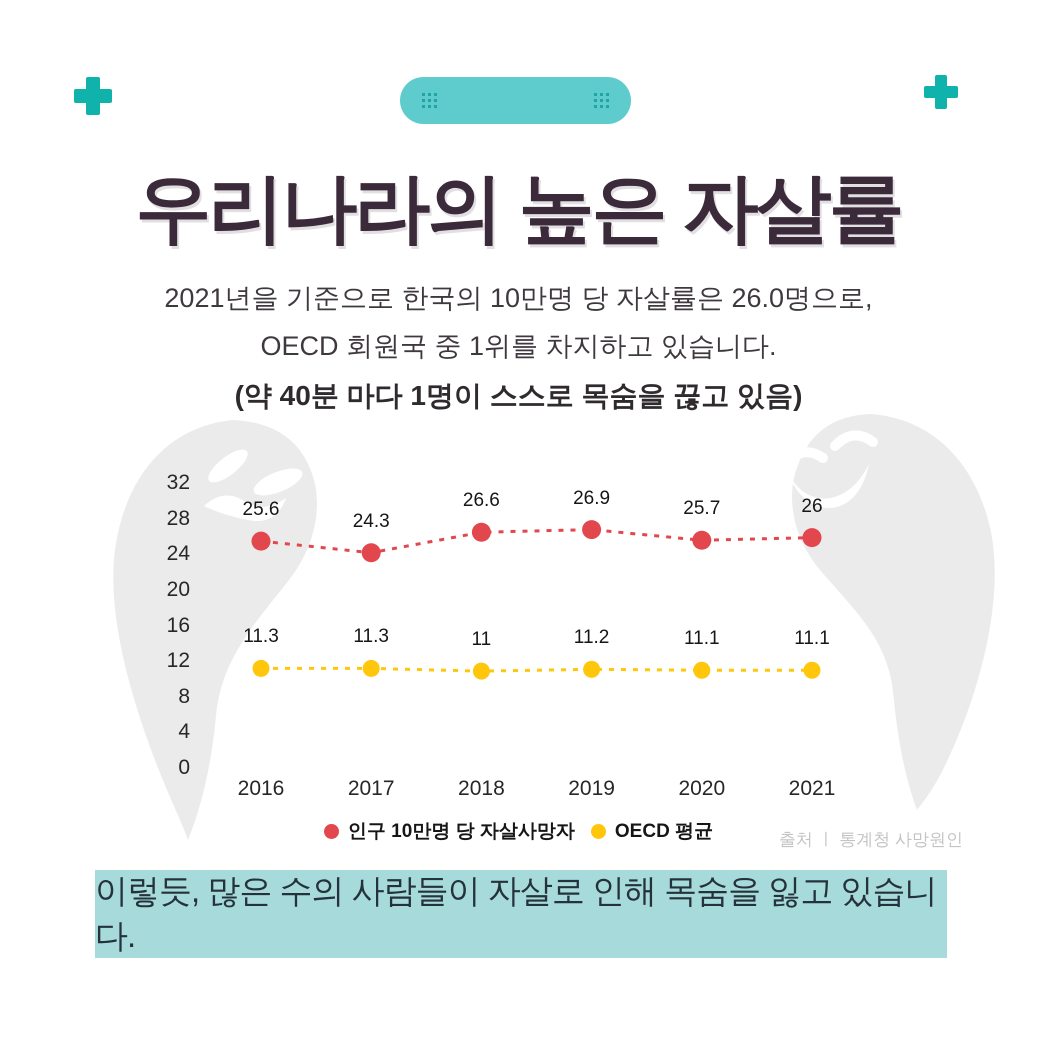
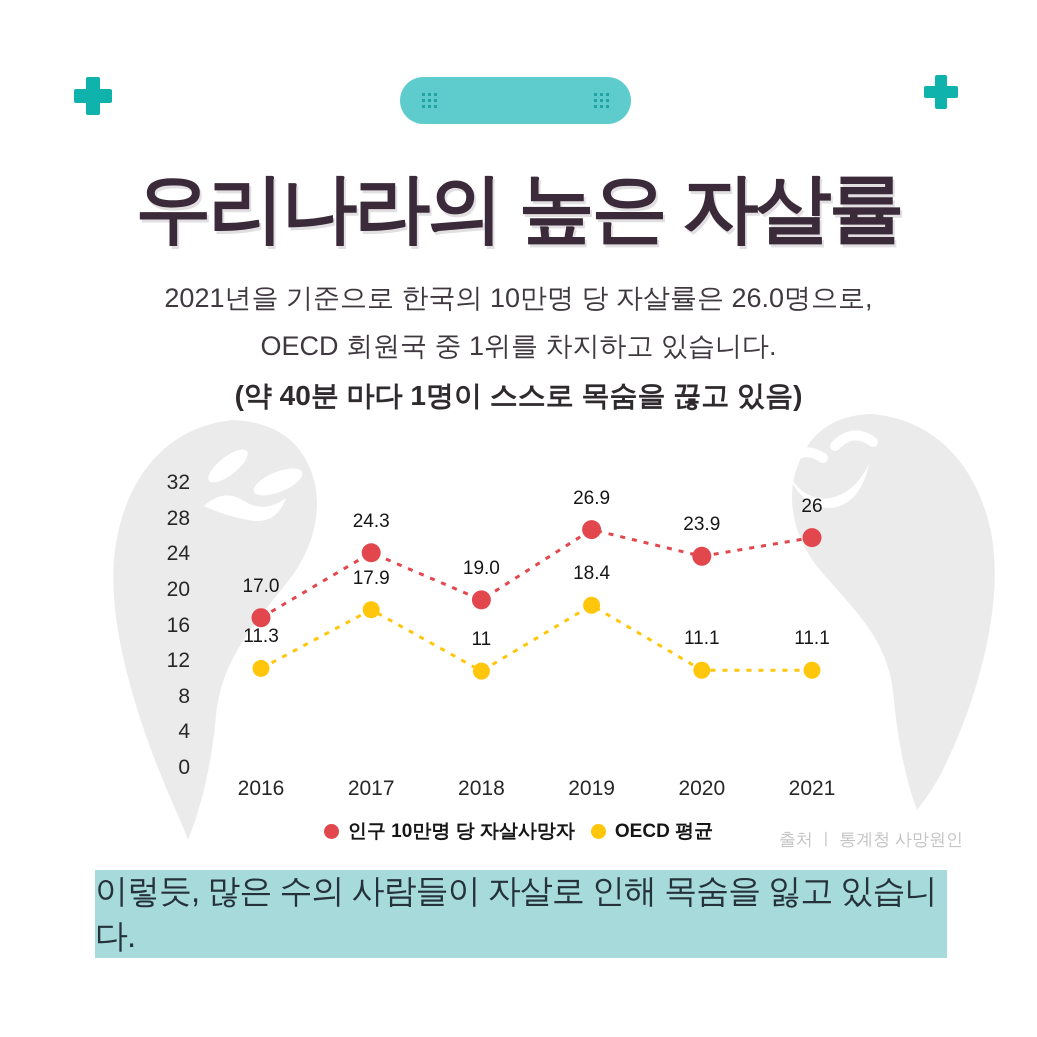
인구 10만명 당 자살사망자/2016: 25.6 -> 17.0
OECD 평균/2017: 11.3 -> 17.9
인구 10만명 당 자살사망자/2018: 26.6 -> 19.0
OECD 평균/2019: 11.2 -> 18.4
인구 10만명 당 자살사망자/2020: 25.7 -> 23.9
